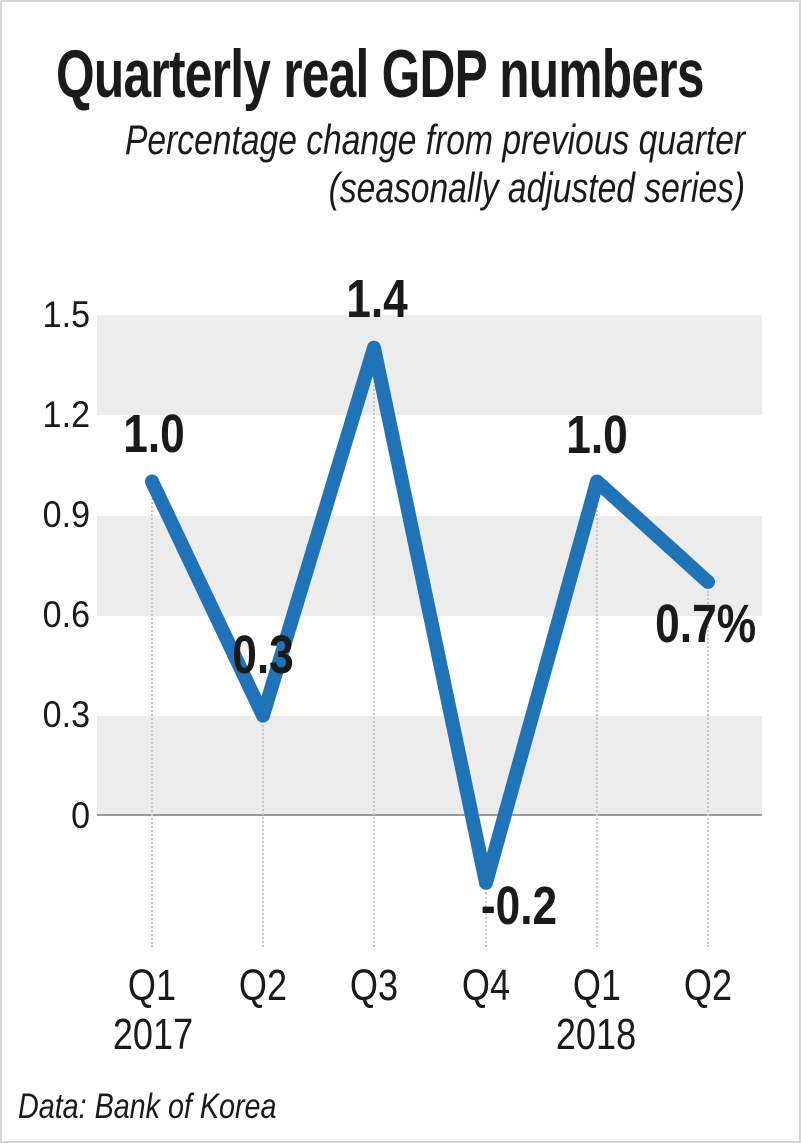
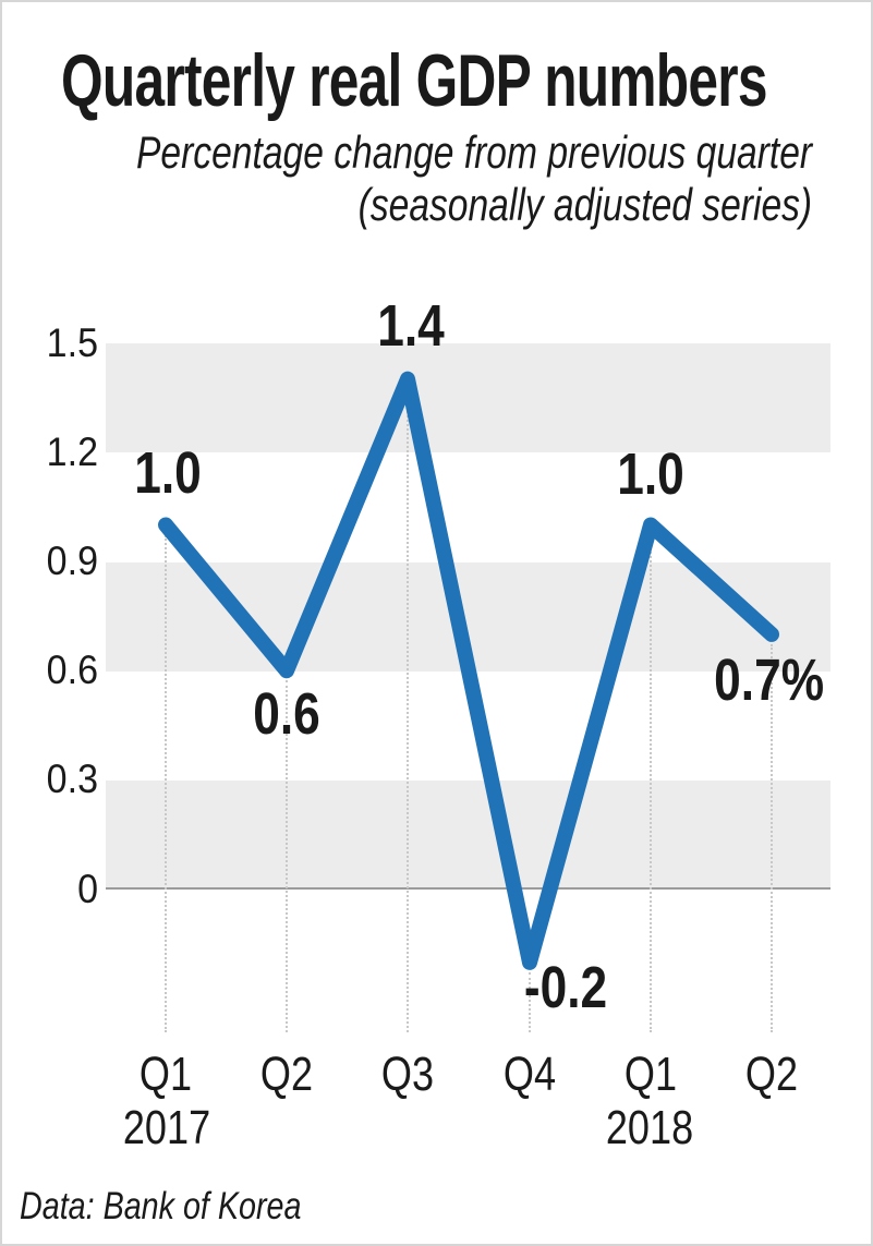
Q2 2017: 0.3 -> 0.6
